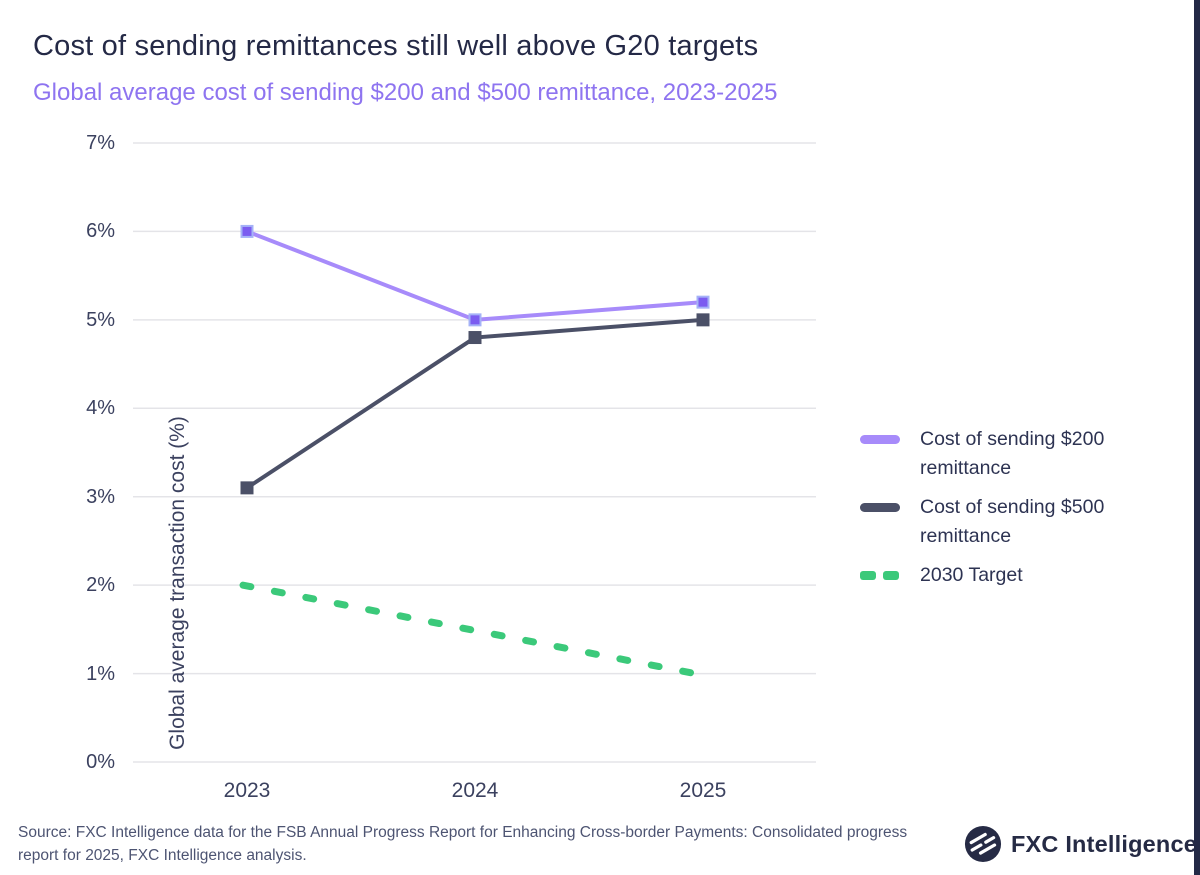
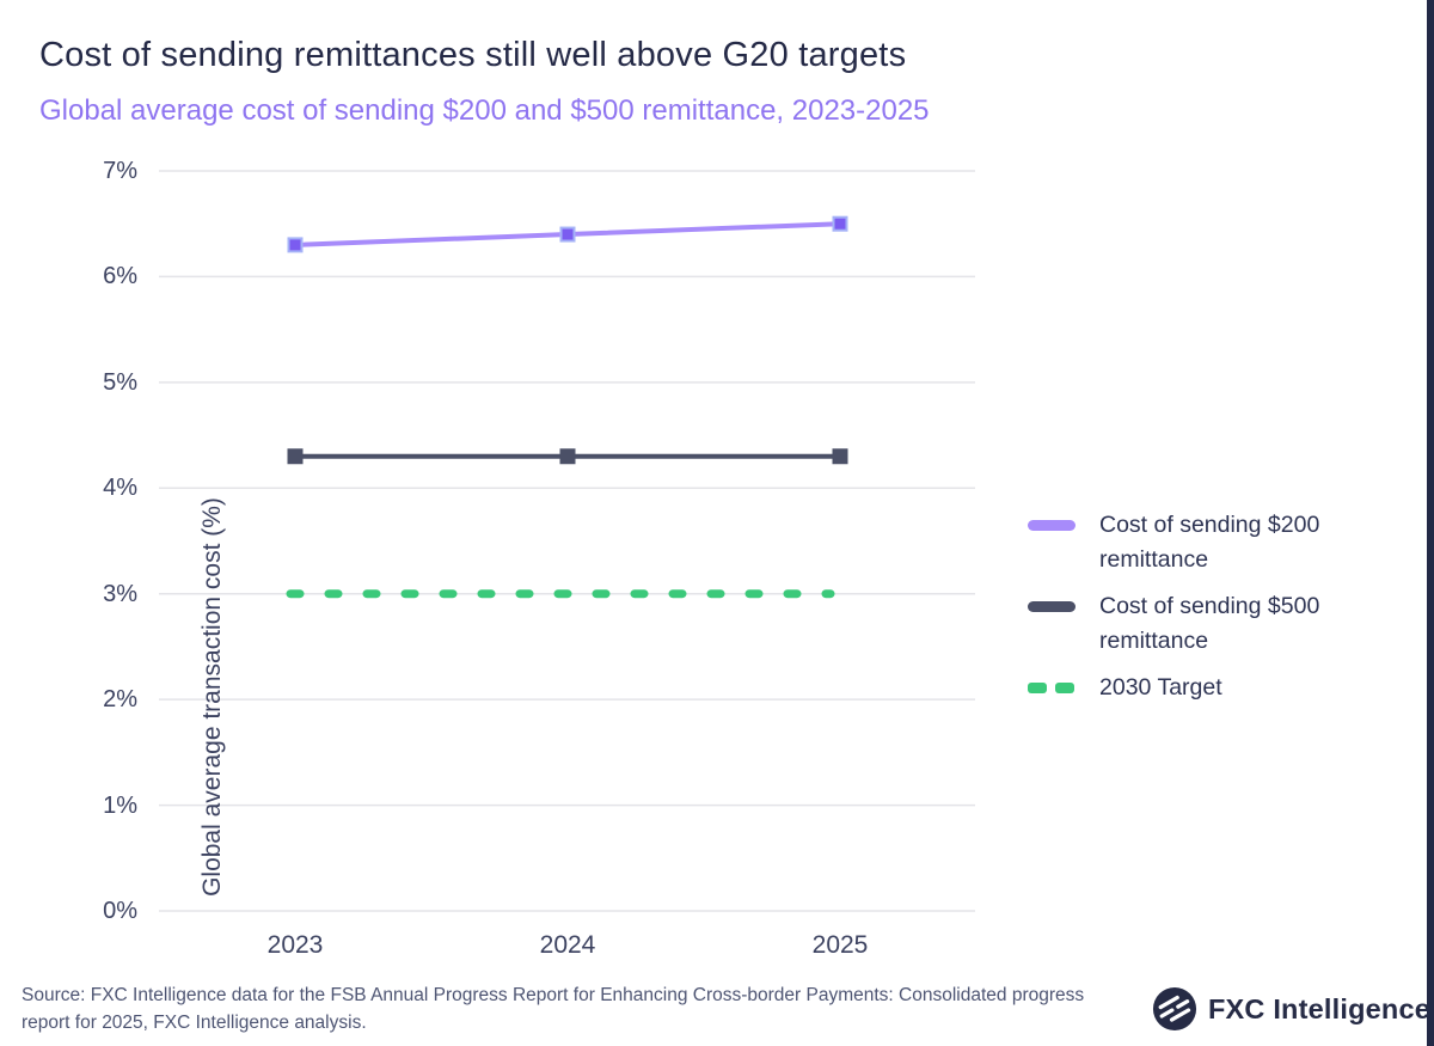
Cost of sending $200 remittance/2023: 6.0% -> 6.3%
Cost of sending $500 remittance/2023: 3.1% -> 4.3%
2030 Target/2023: 2% -> 3%
Cost of sending $200 remittance/2024: 5.0% -> 6.4%
Cost of sending $500 remittance/2024: 4.8% -> 4.3%
2030 Target/2024: 2% -> 3%
Cost of sending $200 remittance/2025: 5.2% -> 6.5%
Cost of sending $500 remittance/2025: 5.0% -> 4.3%
2030 Target/2025: 1% -> 3%
